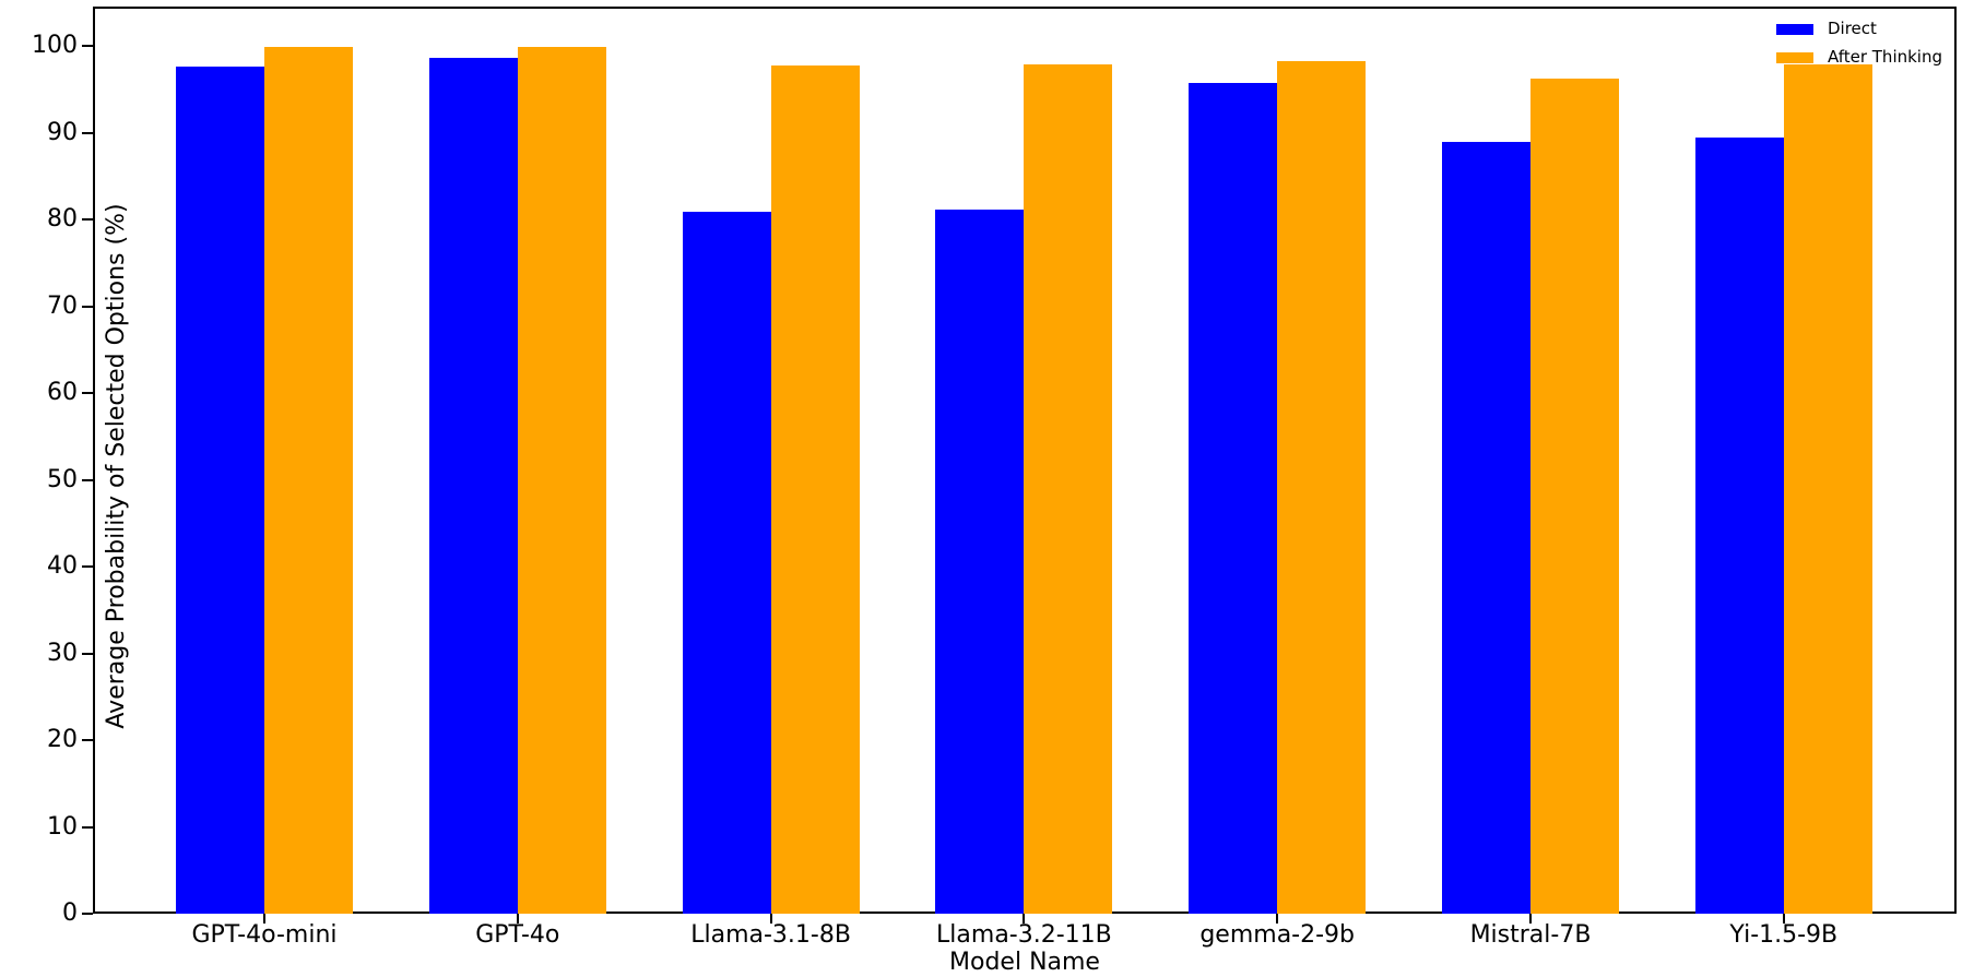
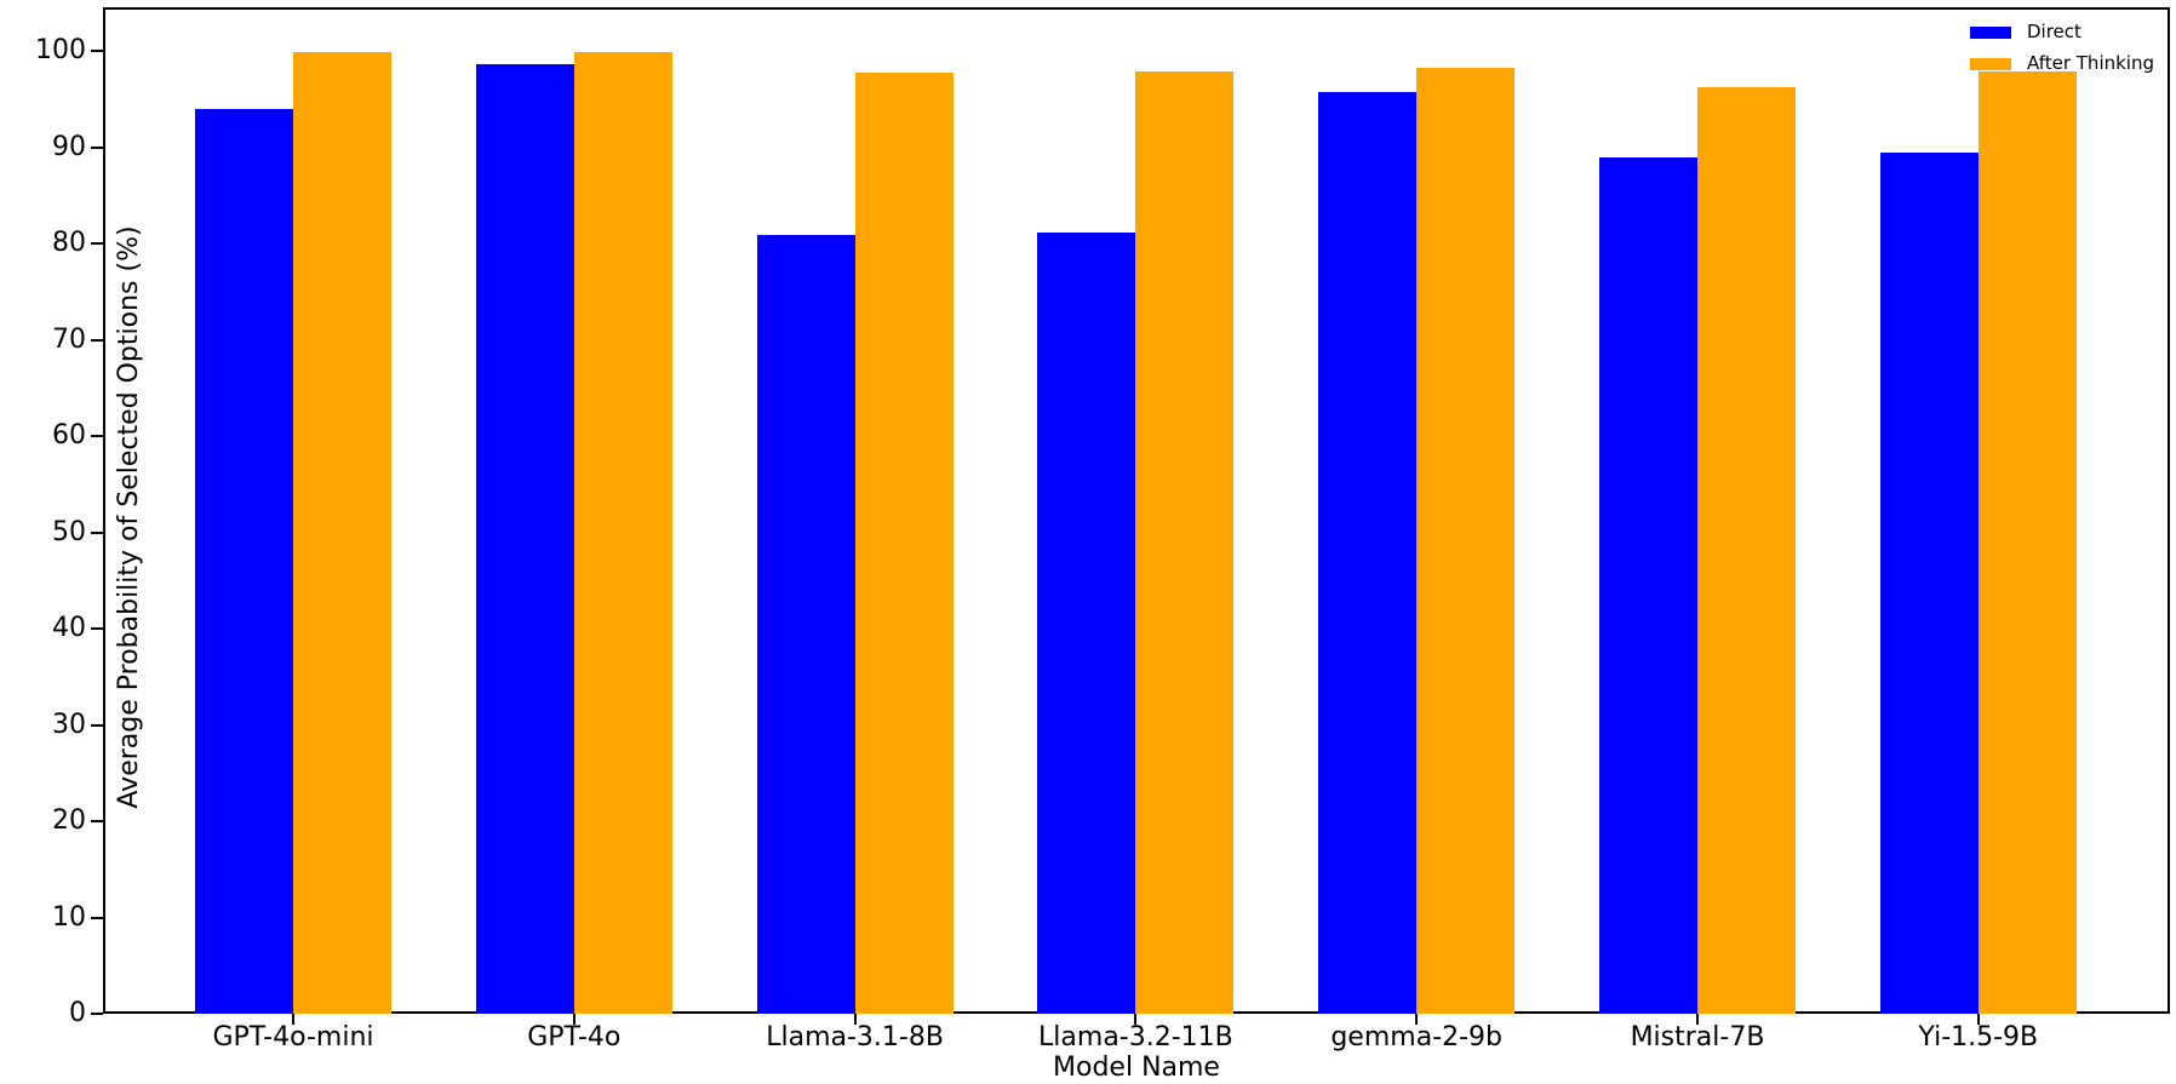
Direct/GPT-4o-mini: 98 -> 94
